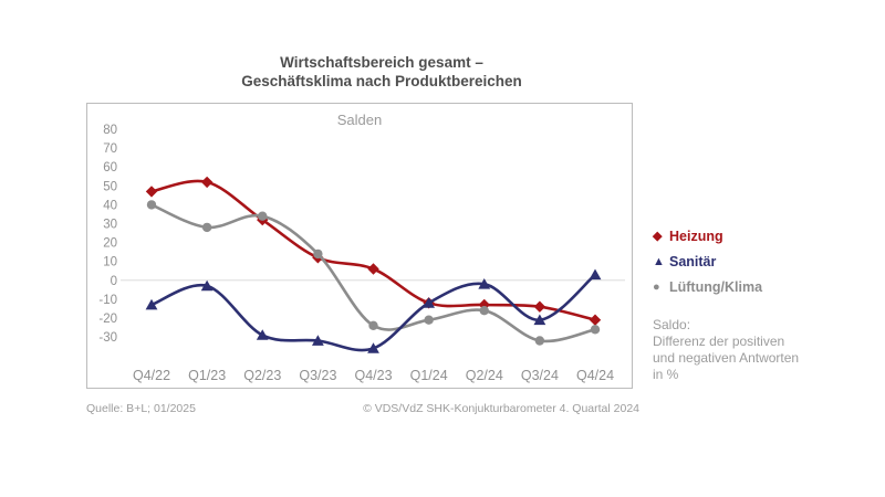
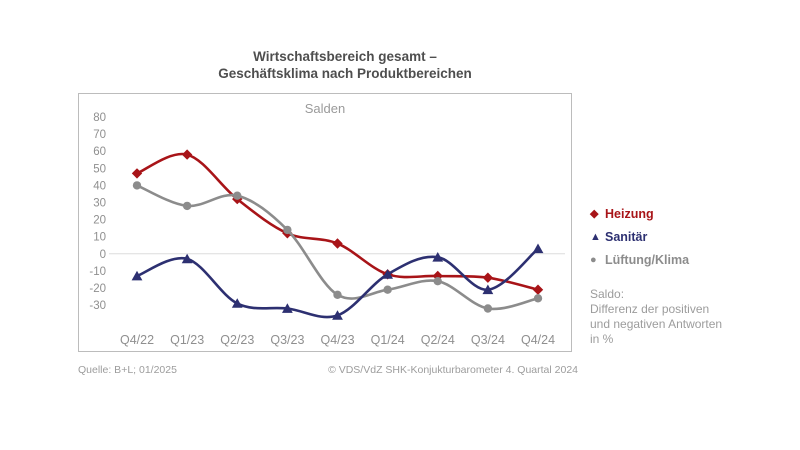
Heizung/Q1/23: 52 -> 58
